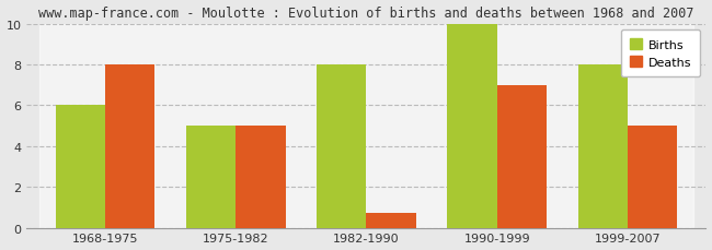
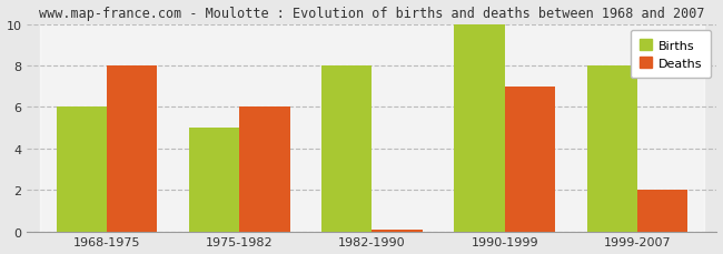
Deaths/1975-1982: 5.0 -> 6.0
Deaths/1982-1990: 0.7 -> 0.1
Deaths/1999-2007: 5.0 -> 2.0
